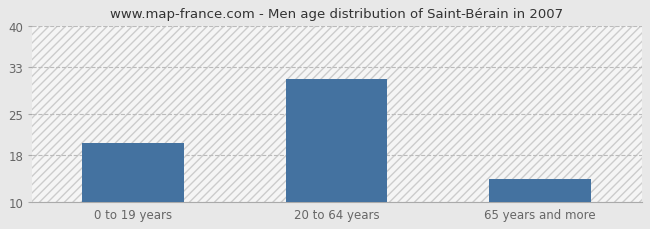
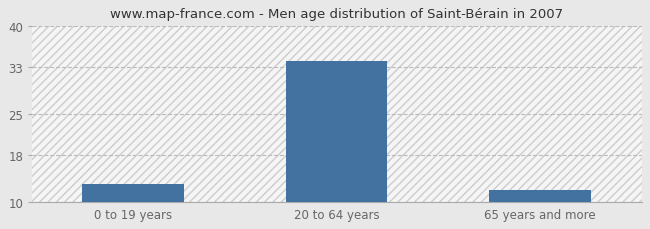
0 to 19 years: 20 -> 13
20 to 64 years: 31 -> 34
65 years and more: 14 -> 12
